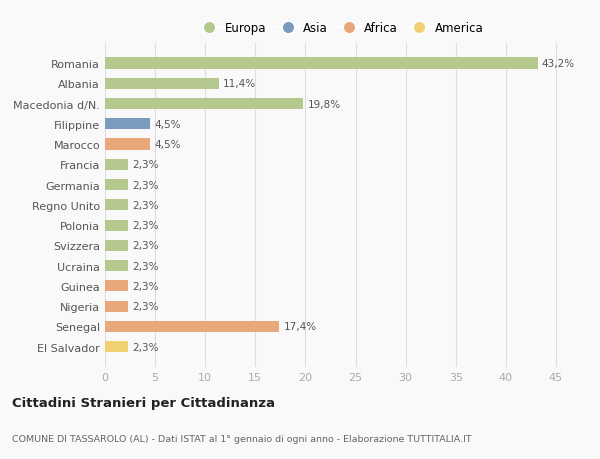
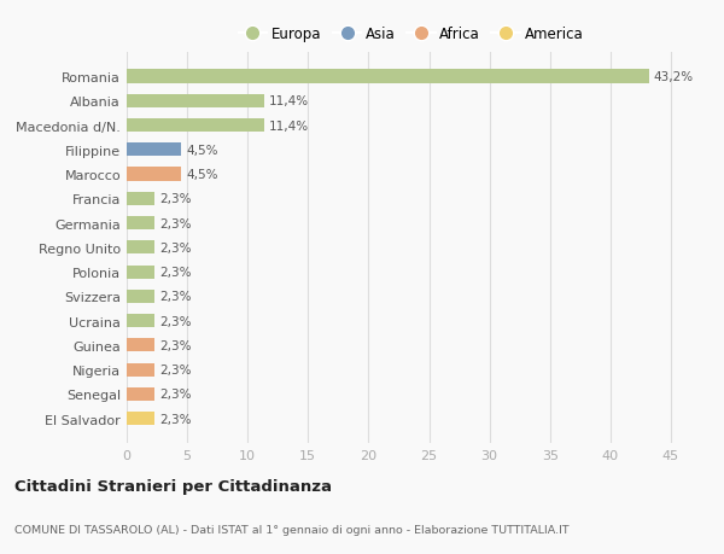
Macedonia d/N.: 19,8% -> 11,4%
Senegal: 17,4% -> 2,3%
